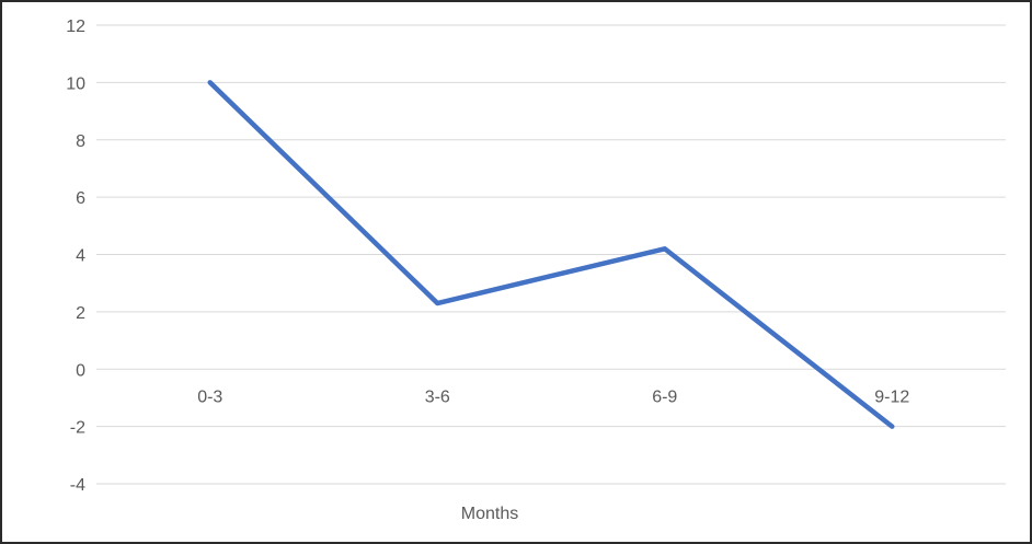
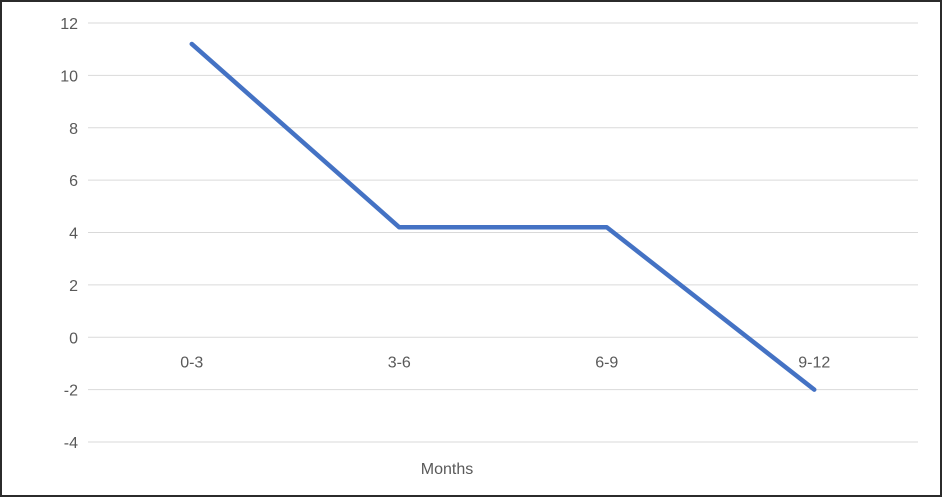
0-3: 10.0 -> 11.2
3-6: 2.3 -> 4.2
